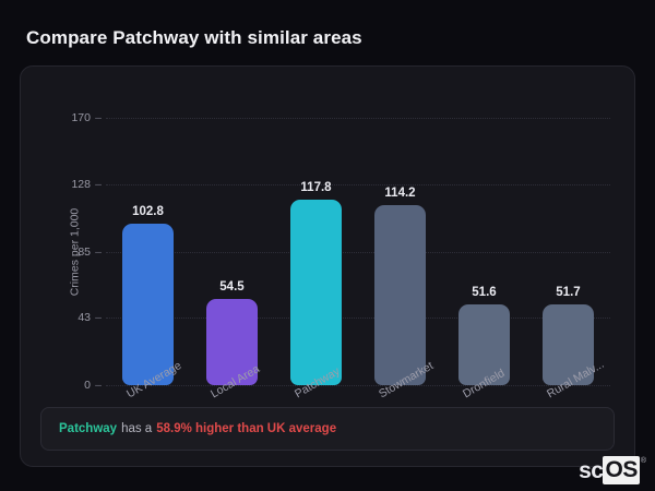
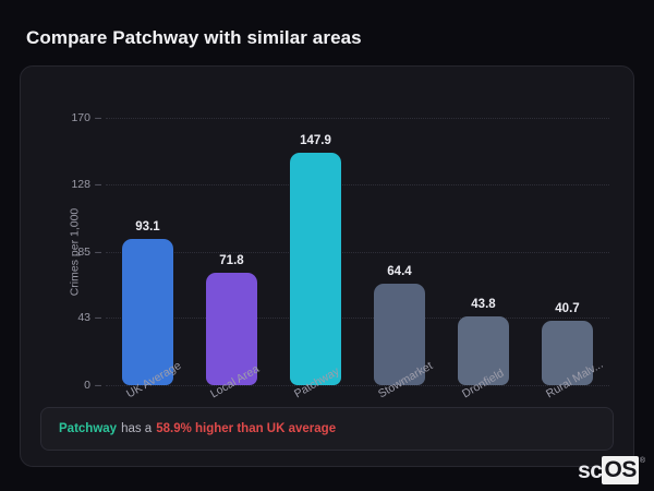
UK Average: 102.8 -> 93.1
Local Area: 54.5 -> 71.8
Patchway: 117.8 -> 147.9
Stowmarket: 114.2 -> 64.4
Dronfield: 51.6 -> 43.8
Rural Malv...: 51.7 -> 40.7
